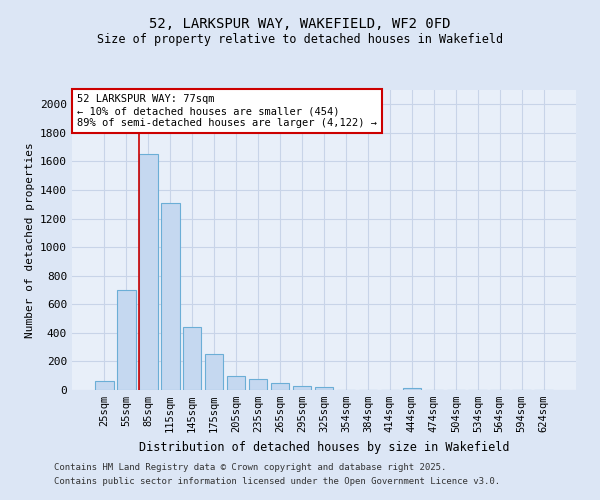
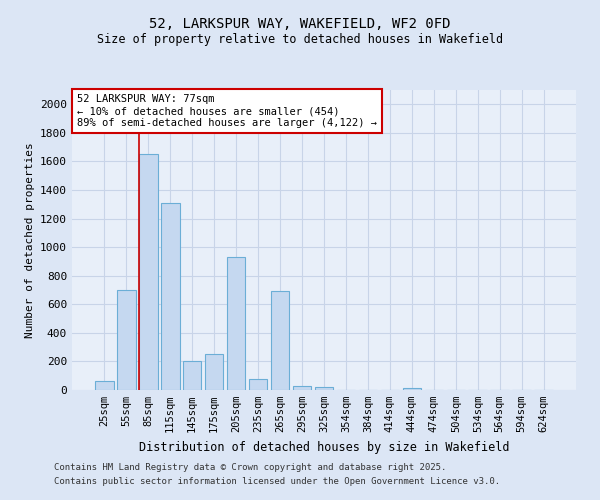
145sqm: 440 -> 200
205sqm: 100 -> 930
265sqm: 50 -> 690
